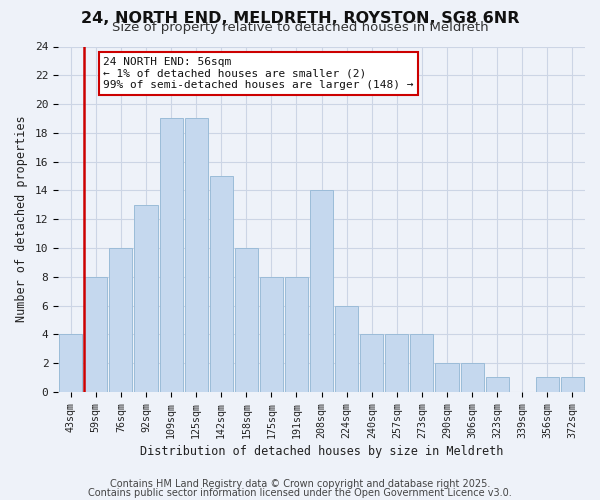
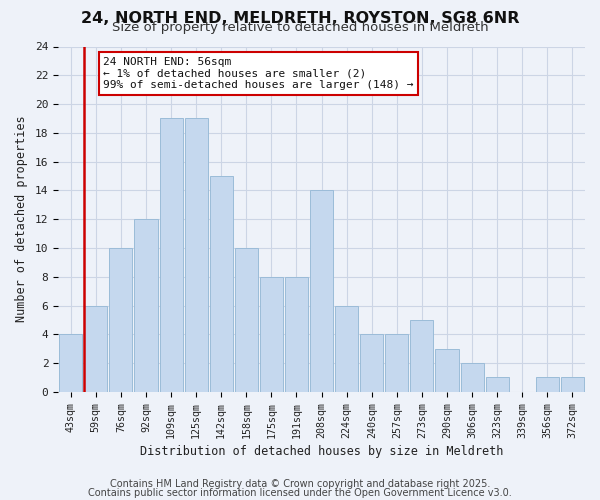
59sqm: 8 -> 6
92sqm: 13 -> 12
273sqm: 4 -> 5
290sqm: 2 -> 3
